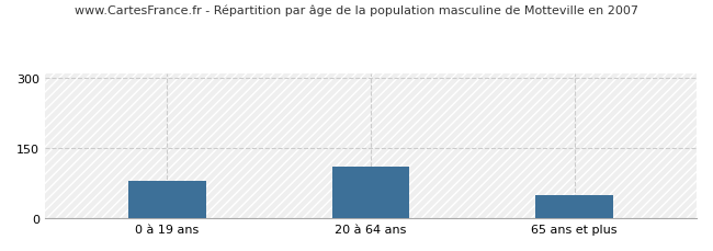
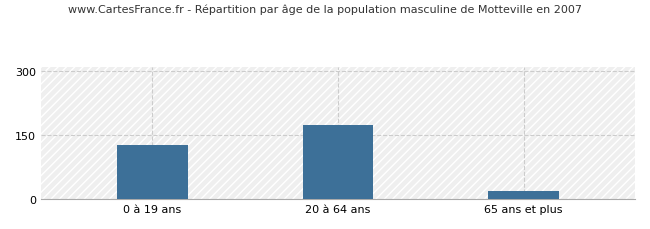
0 à 19 ans: 80 -> 127
20 à 64 ans: 110 -> 175
65 ans et plus: 50 -> 20
